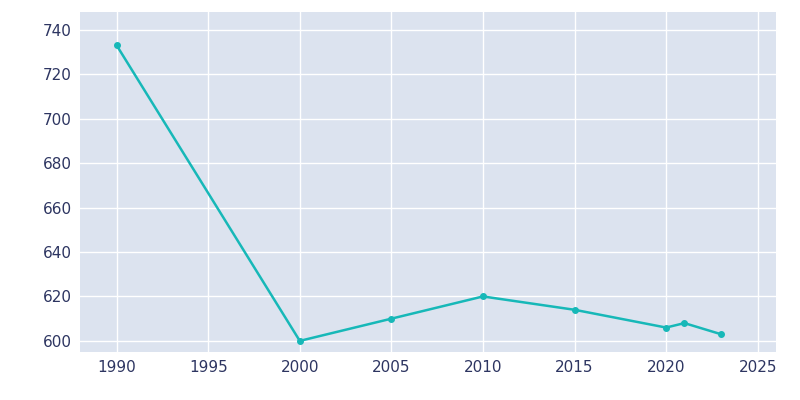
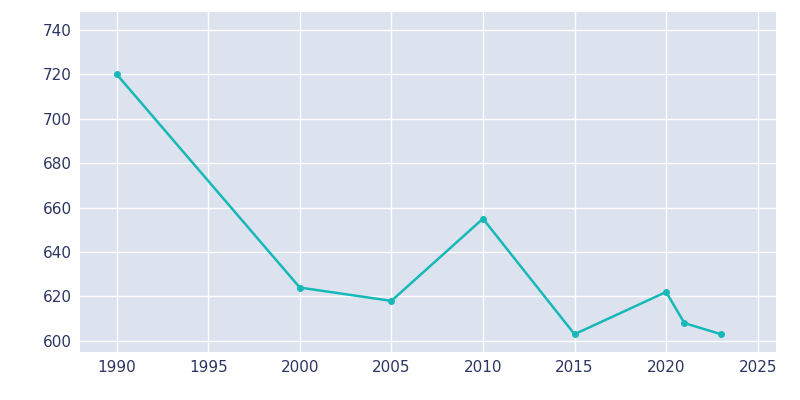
1990: 733 -> 720
2000: 600 -> 624
2005: 610 -> 618
2010: 620 -> 655
2015: 614 -> 603
2020: 606 -> 622
